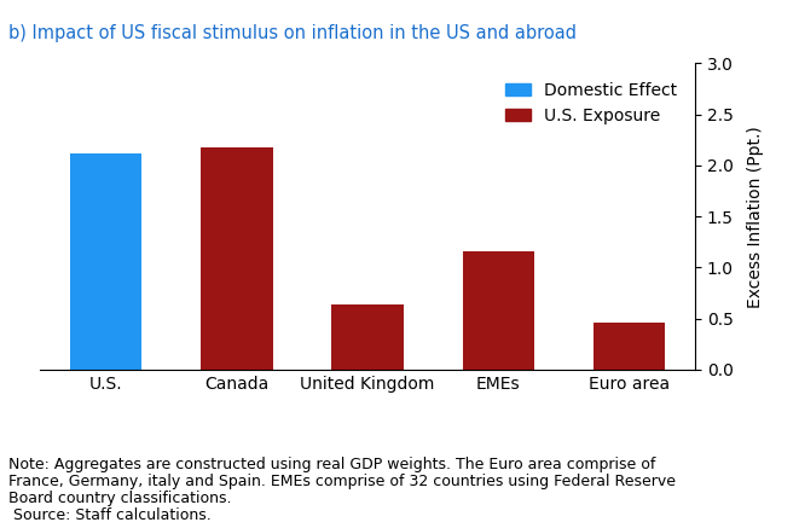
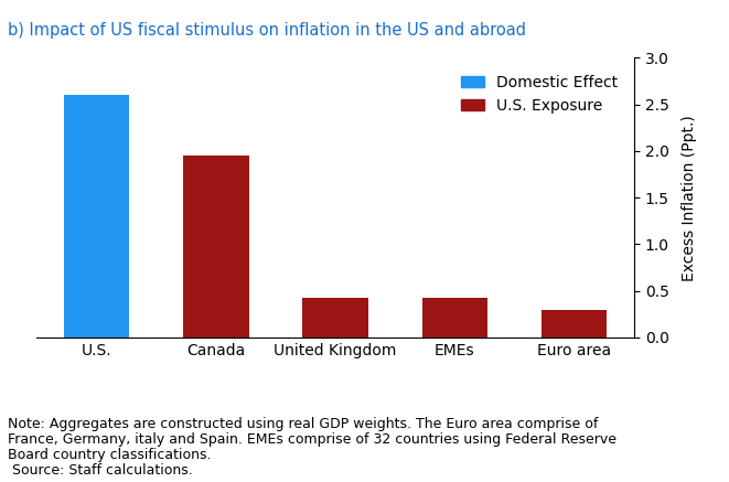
U.S.: 2.12 -> 2.60
Canada: 2.18 -> 1.95
United Kingdom: 0.64 -> 0.43
EMEs: 1.16 -> 0.43
Euro area: 0.46 -> 0.30
